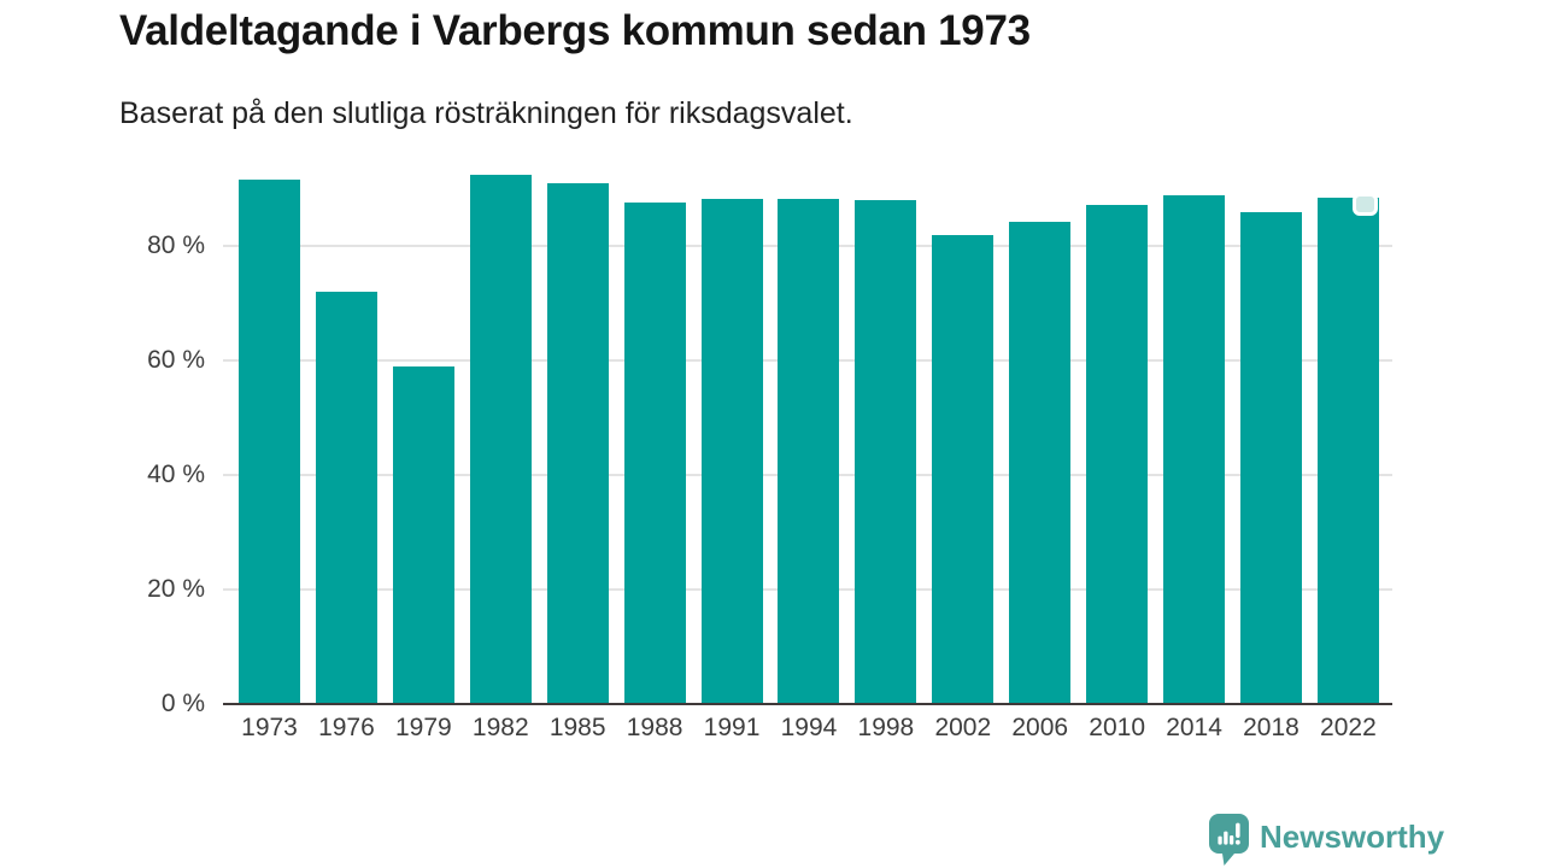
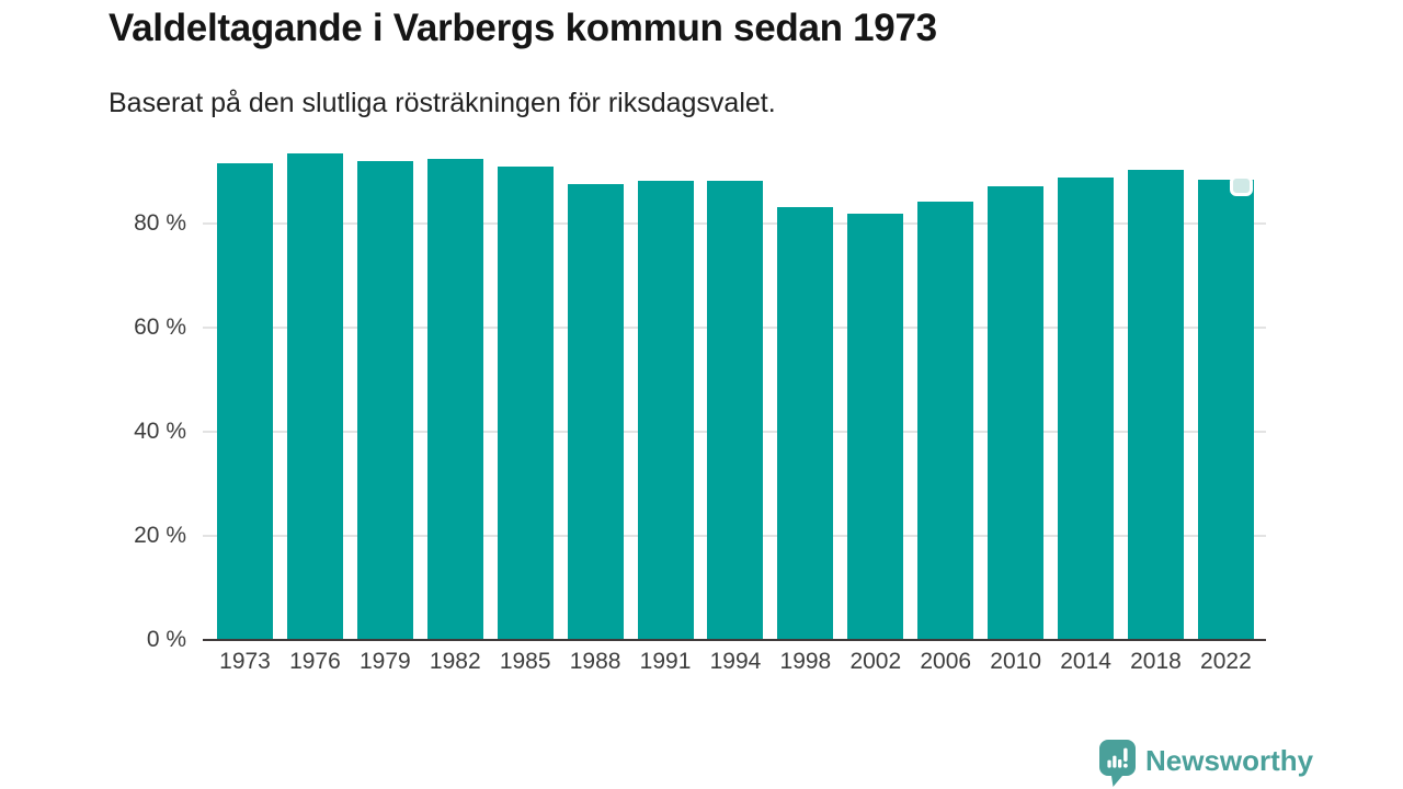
1976: 72% -> 94%
1979: 59% -> 92%
1998: 88% -> 83%
2018: 86% -> 90%
